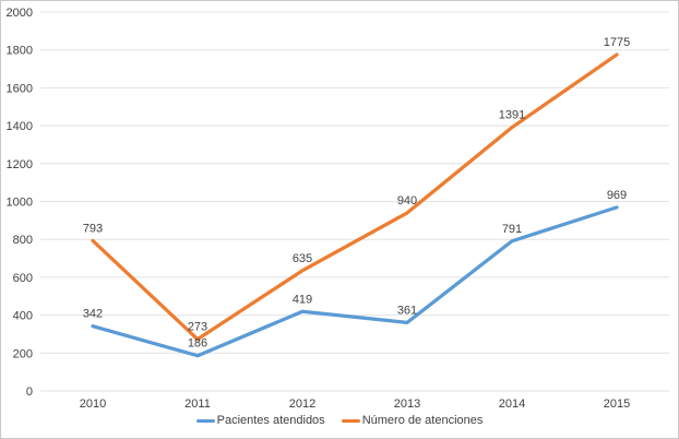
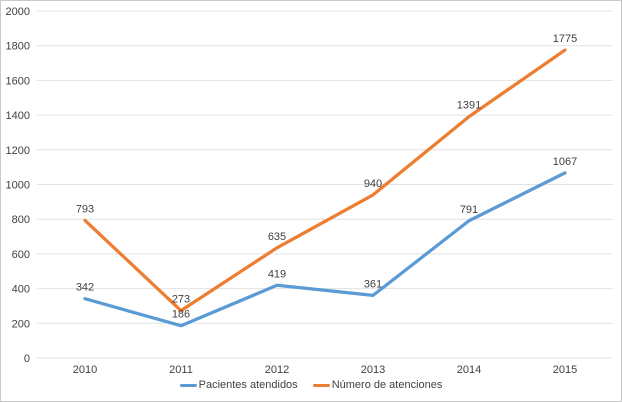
Pacientes atendidos/2015: 969 -> 1067
